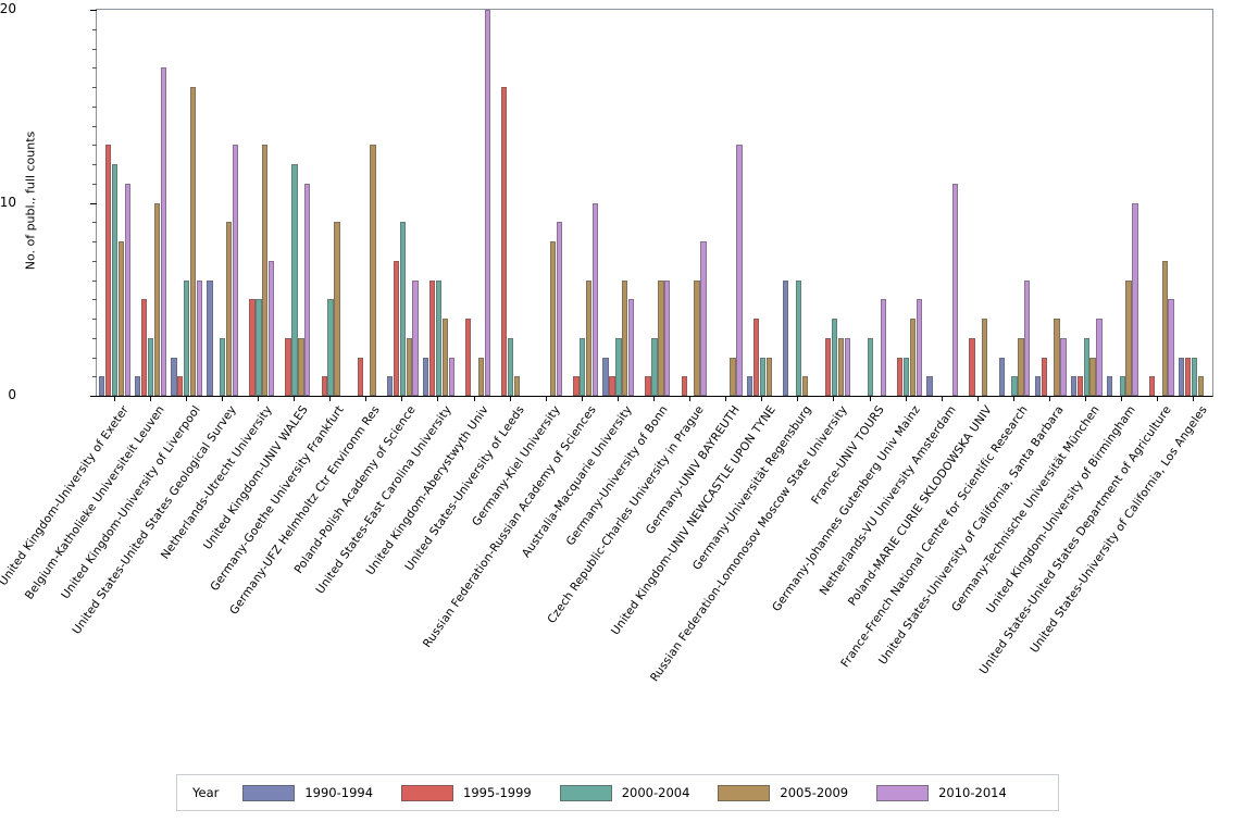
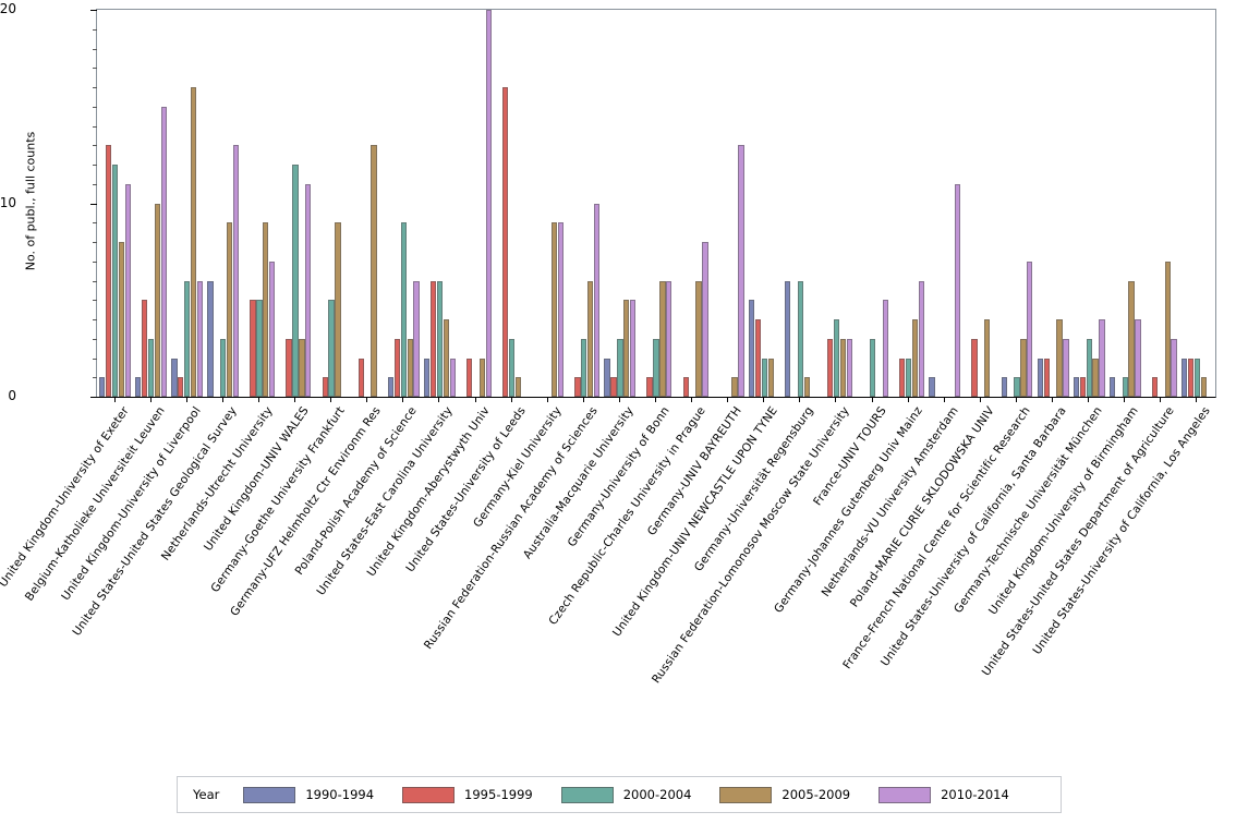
2010-2014/Belgium-Katholieke Universiteit Leuven: 17 -> 15
2005-2009/Netherlands-Utrecht University: 13 -> 9
1995-1999/Poland-Polish Academy of Science: 7 -> 3
1995-1999/United Kingdom-Aberystwyth Univ: 4 -> 2
2005-2009/Germany-Kiel University: 8 -> 9
2005-2009/Australia-Macquarie University: 6 -> 5
2005-2009/Germany-UNIV BAYREUTH: 2 -> 1
1990-1994/United Kingdom-UNIV NEWCASTLE UPON TYNE: 1 -> 5
2010-2014/Germany-Johannes Gutenberg Univ Mainz: 5 -> 6
1990-1994/France-French National Centre for Scientific Research: 2 -> 1
2010-2014/France-French National Centre for Scientific Research: 6 -> 7
1990-1994/United States-University of California, Santa Barbara: 1 -> 2
2010-2014/United Kingdom-University of Birmingham: 10 -> 4
2010-2014/United States-United States Department of Agriculture: 5 -> 3
